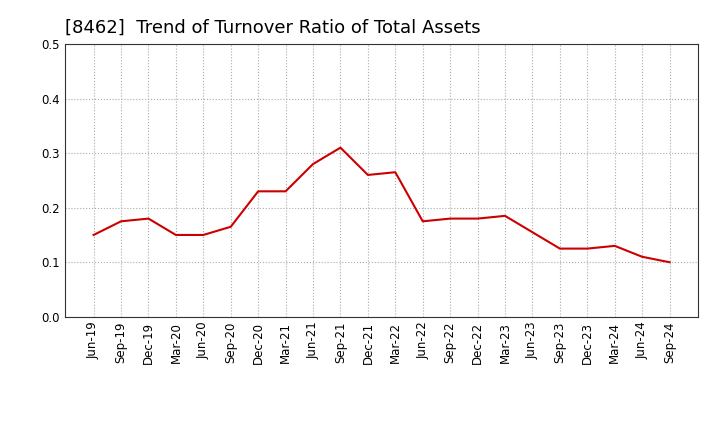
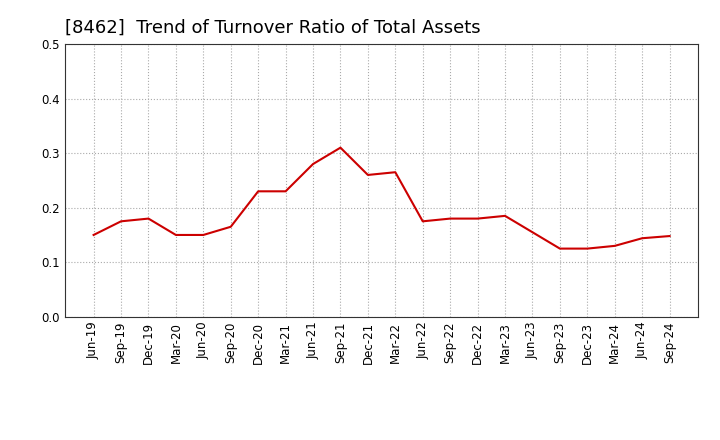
Jun-24: 0.110 -> 0.144
Sep-24: 0.100 -> 0.148
